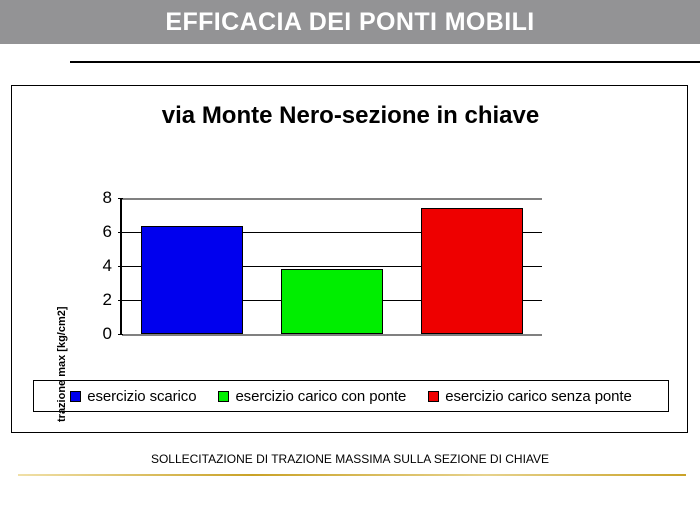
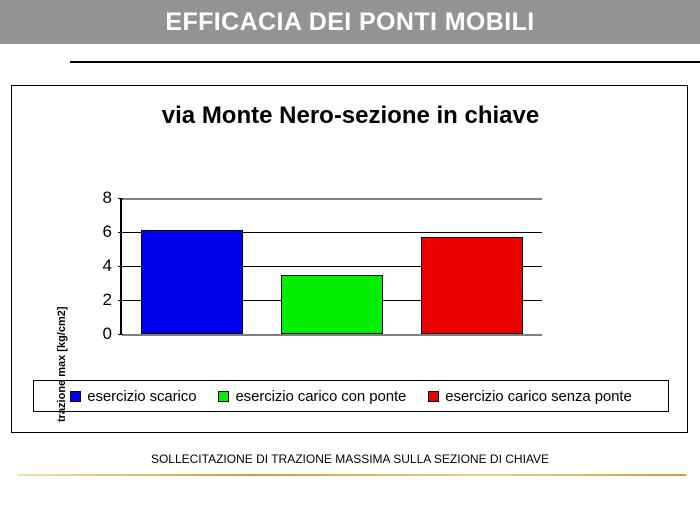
esercizio scarico: 6.3 -> 6.1
esercizio carico con ponte: 3.8 -> 3.5
esercizio carico senza ponte: 7.4 -> 5.7
